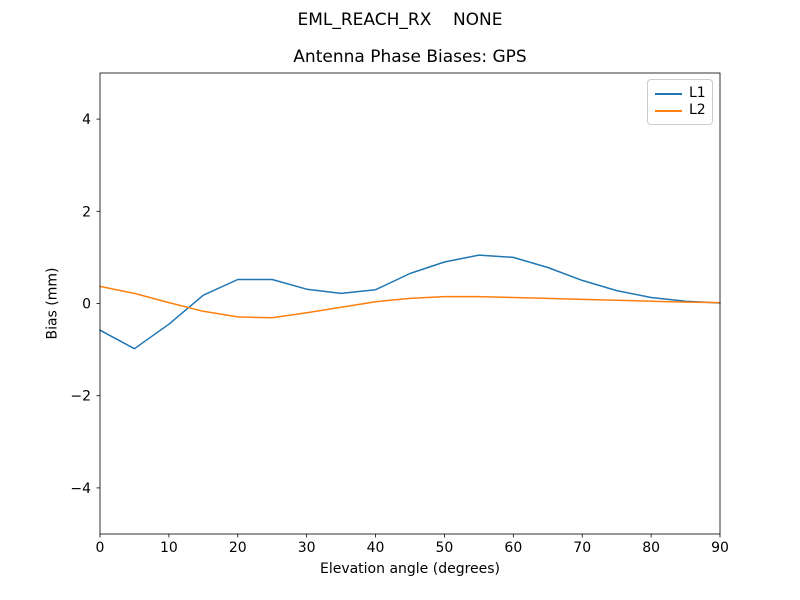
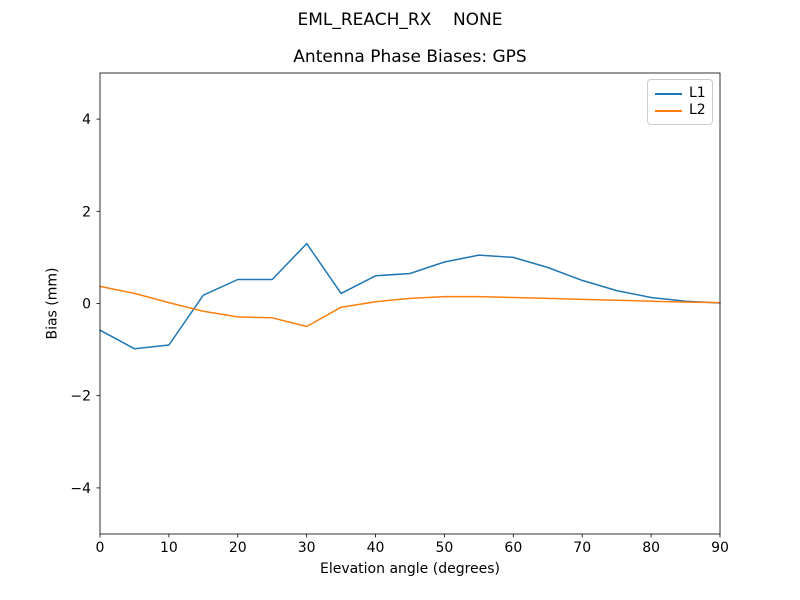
L1/10: -0.5 -> -0.9
L1/30: 0.3 -> 1.3
L2/30: -0.2 -> -0.5
L1/40: 0.3 -> 0.6
